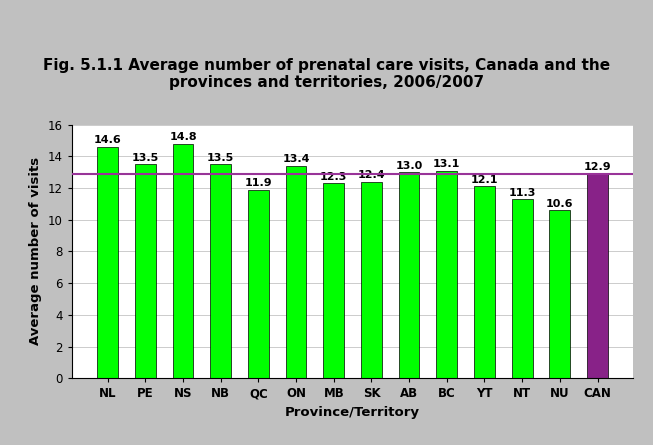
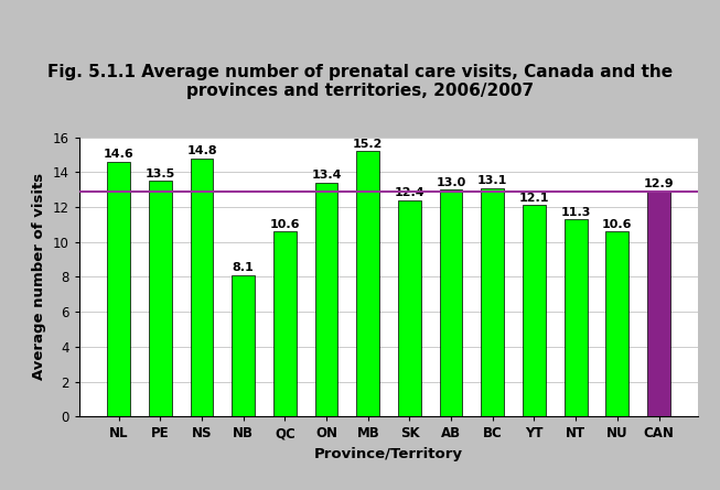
NB: 13.5 -> 8.1
QC: 11.9 -> 10.6
MB: 12.3 -> 15.2
